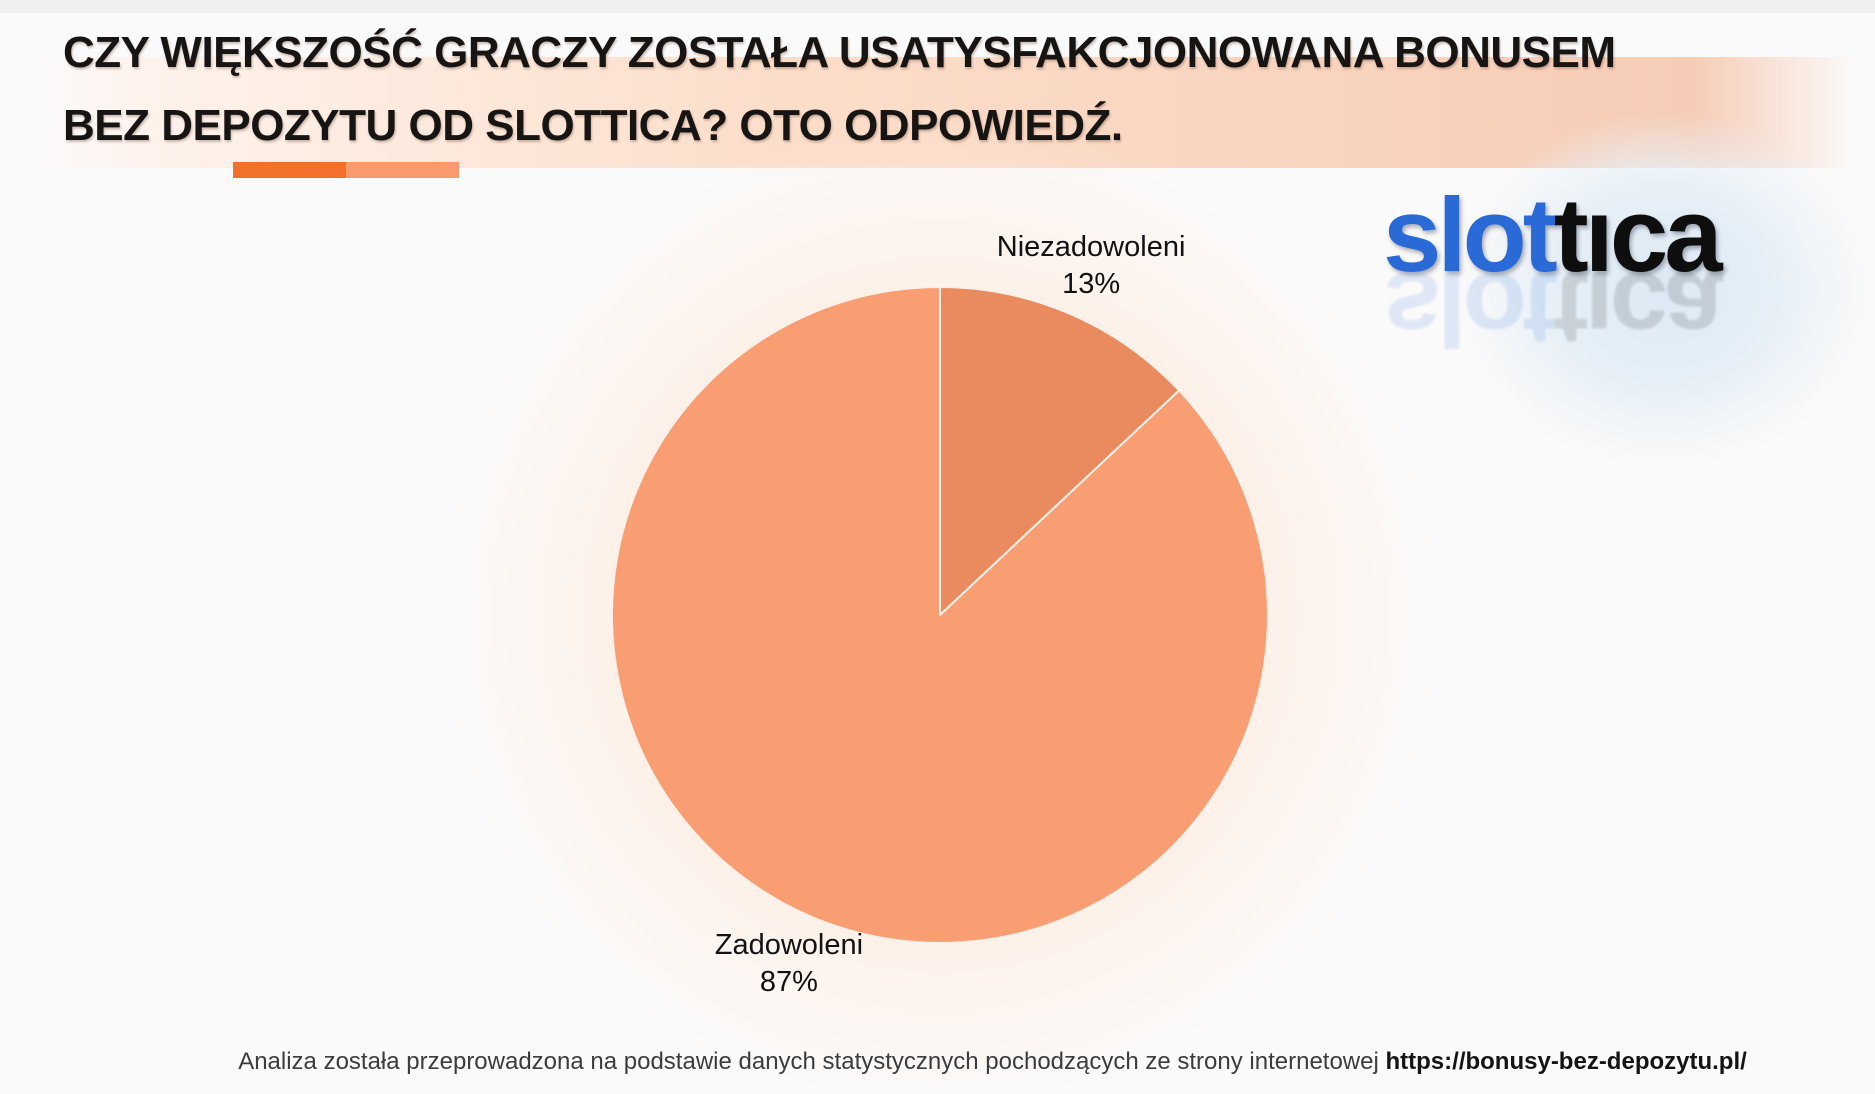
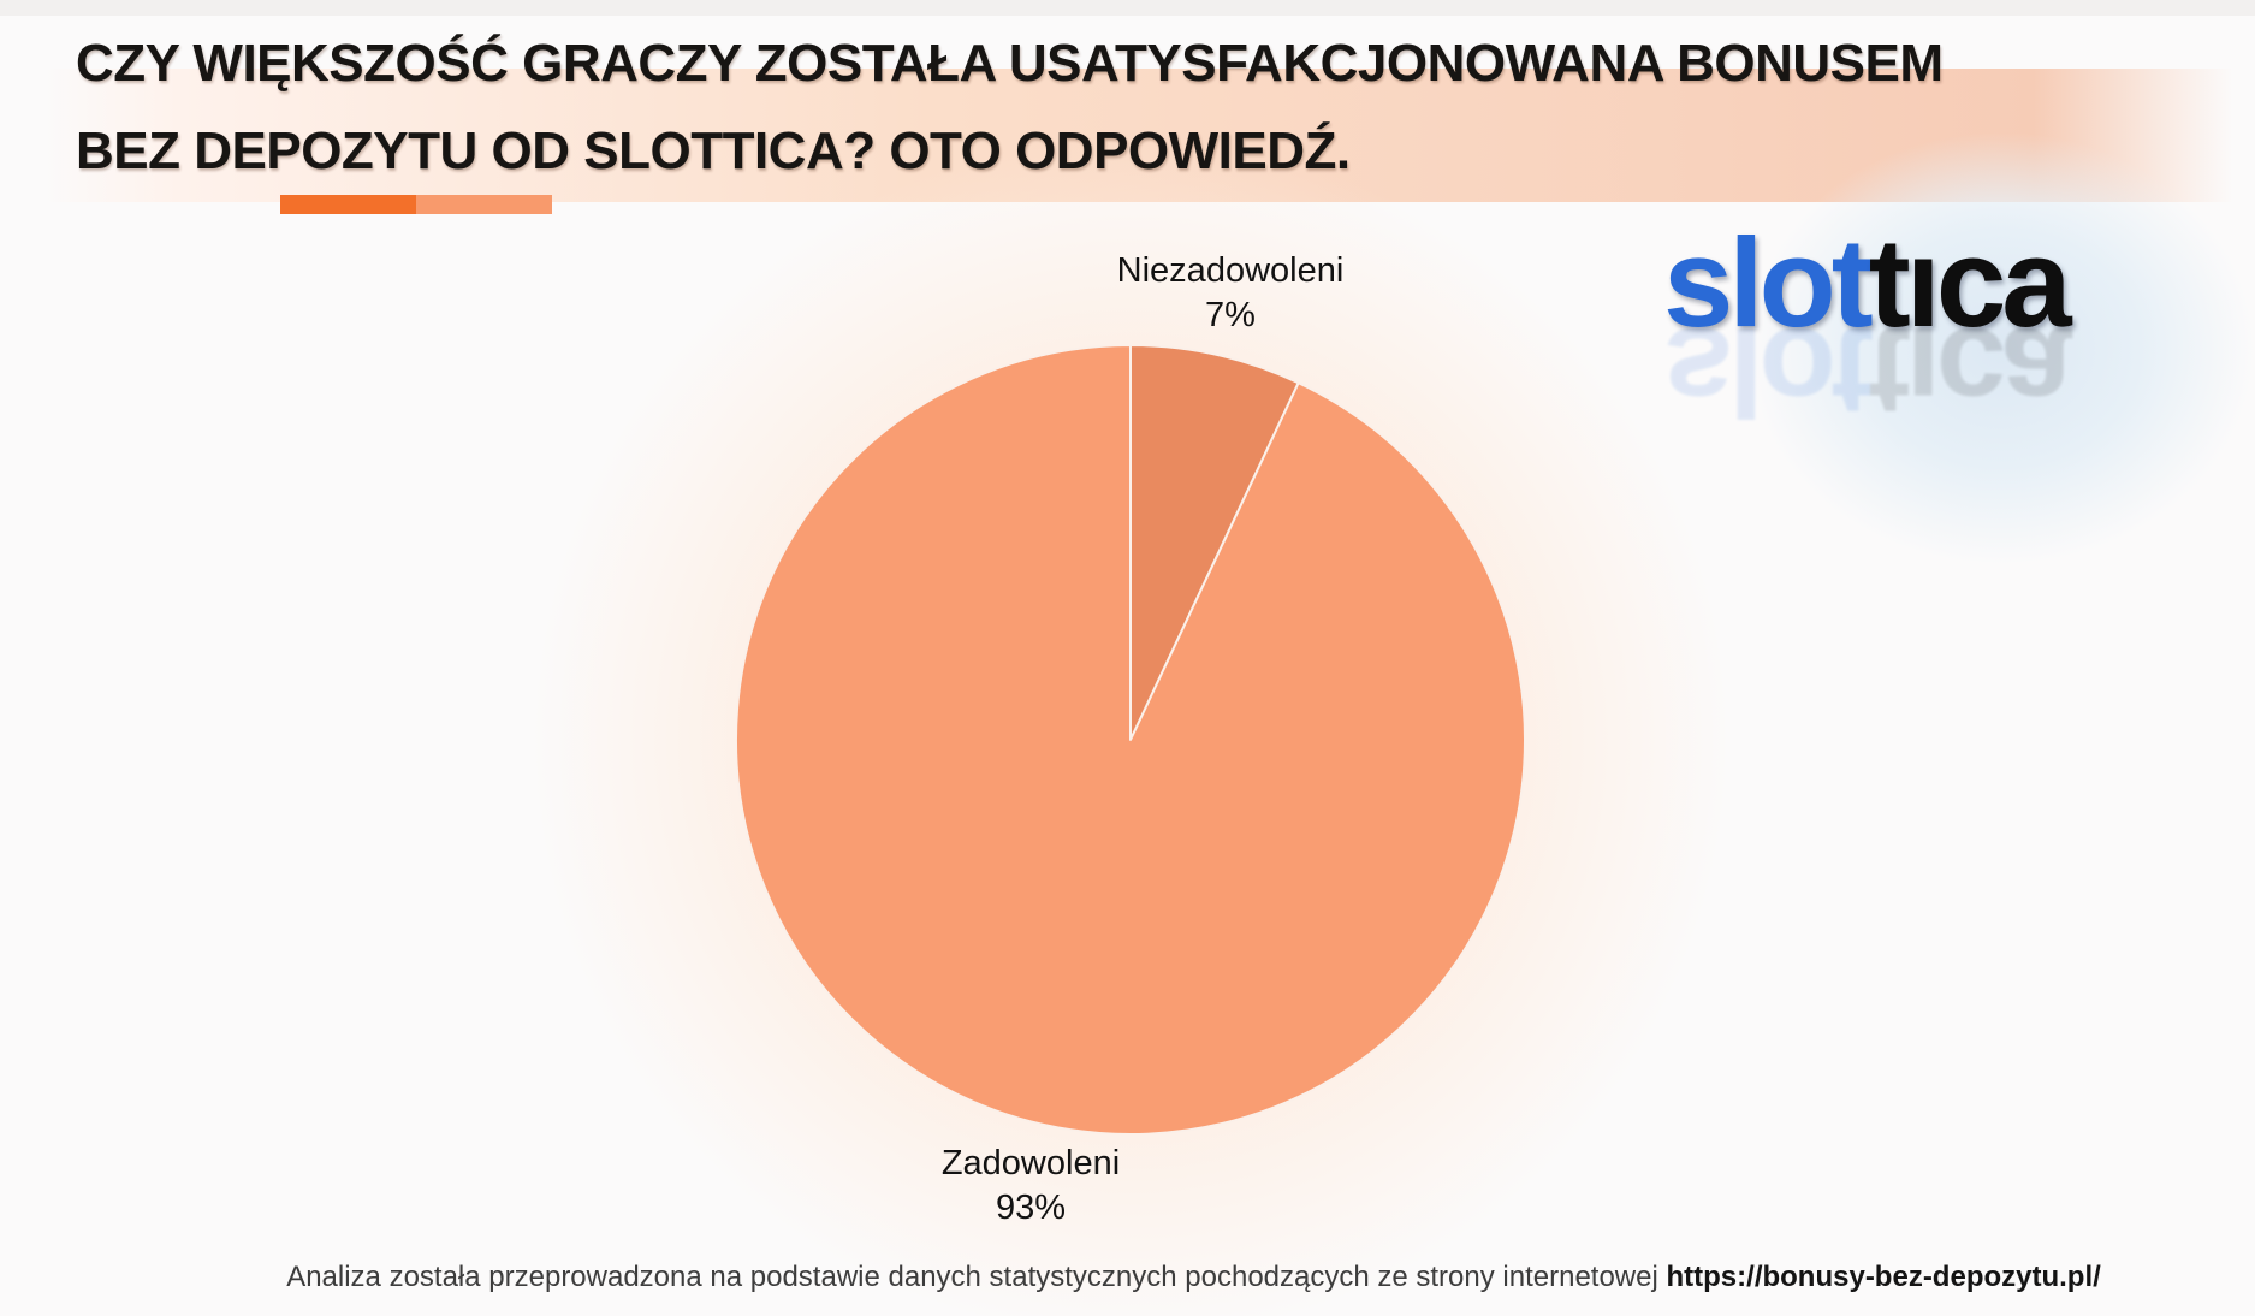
Niezadowoleni: 13% -> 7%
Zadowoleni: 87% -> 93%
